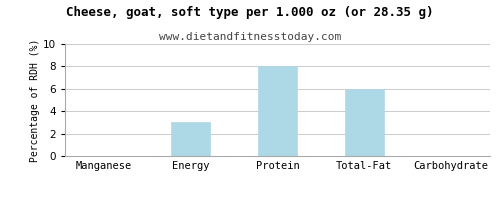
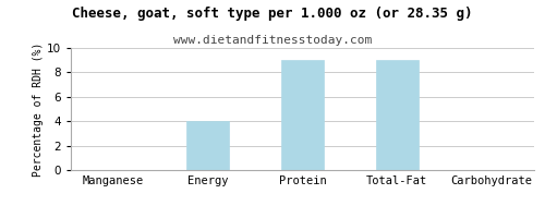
Energy: 3 -> 4
Protein: 8 -> 9
Total-Fat: 6 -> 9
